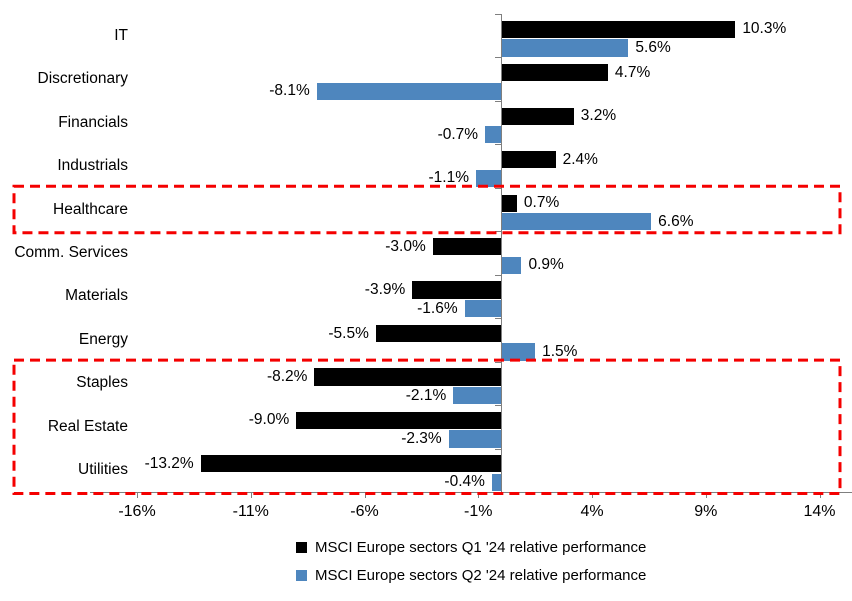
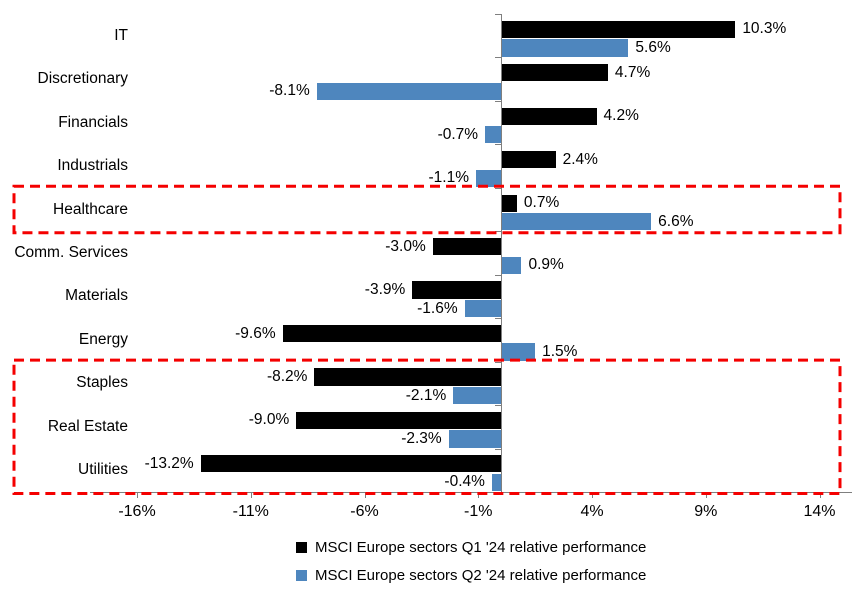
MSCI Europe sectors Q1 '24 relative performance/Financials: 3.2% -> 4.2%
MSCI Europe sectors Q1 '24 relative performance/Energy: -5.5% -> -9.6%
